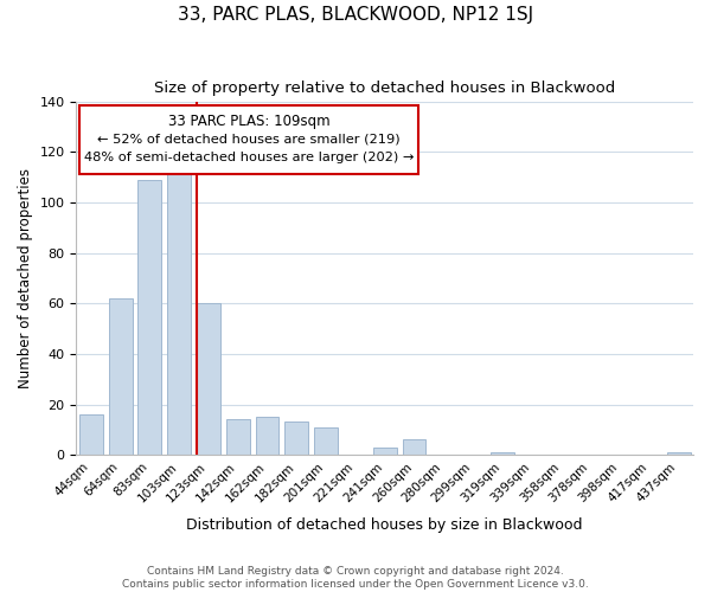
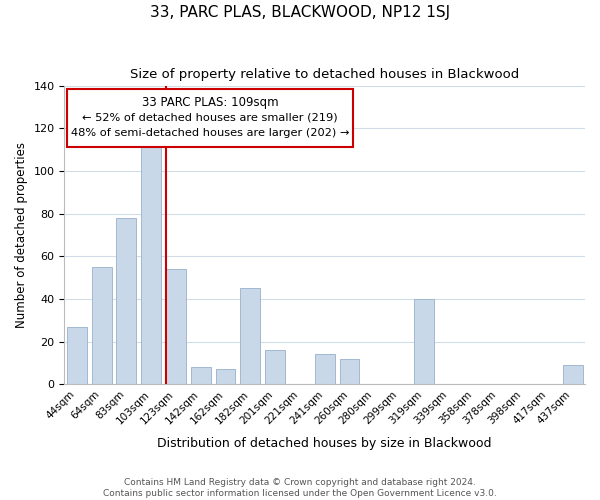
44sqm: 16 -> 27
64sqm: 62 -> 55
83sqm: 109 -> 78
123sqm: 60 -> 54
142sqm: 14 -> 8
162sqm: 15 -> 7
182sqm: 13 -> 45
201sqm: 11 -> 16
241sqm: 3 -> 14
260sqm: 6 -> 12
319sqm: 1 -> 40
437sqm: 1 -> 9
